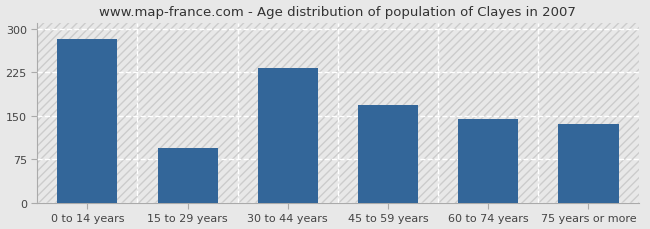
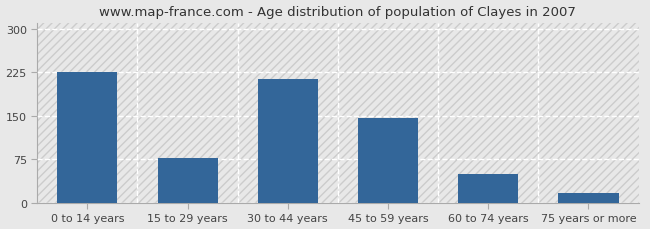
0 to 14 years: 282 -> 225
15 to 29 years: 94 -> 78
30 to 44 years: 232 -> 213
45 to 59 years: 168 -> 147
60 to 74 years: 144 -> 50
75 years or more: 136 -> 18
